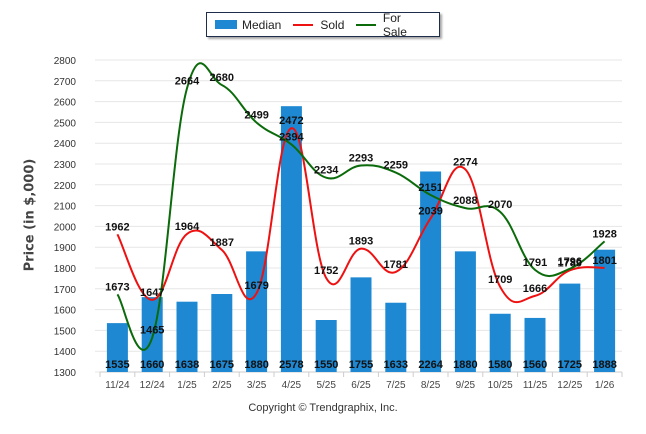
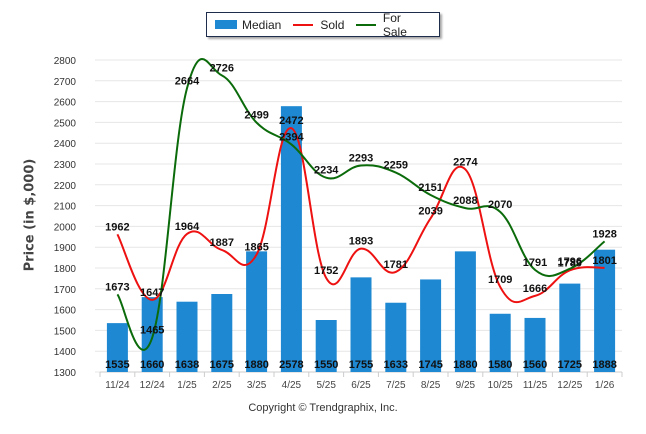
For Sale/2/25: 2680 -> 2726
Sold/3/25: 1679 -> 1865
Median/8/25: 2264 -> 1745
